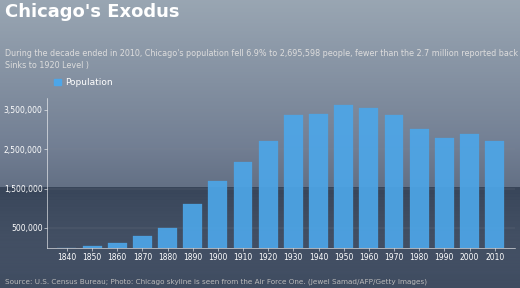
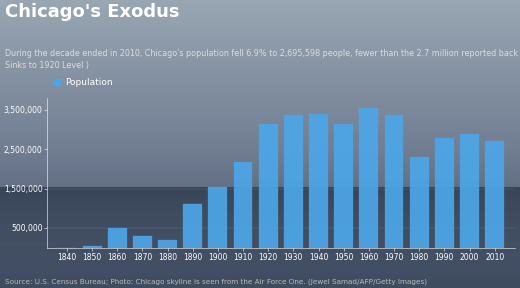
1860: 110,000 -> 500,000
1880: 500,000 -> 200,000
1900: 1,700,000 -> 1,550,000
1920: 2,700,000 -> 3,150,000
1950: 3,620,000 -> 3,150,000
1980: 3,010,000 -> 2,300,000
